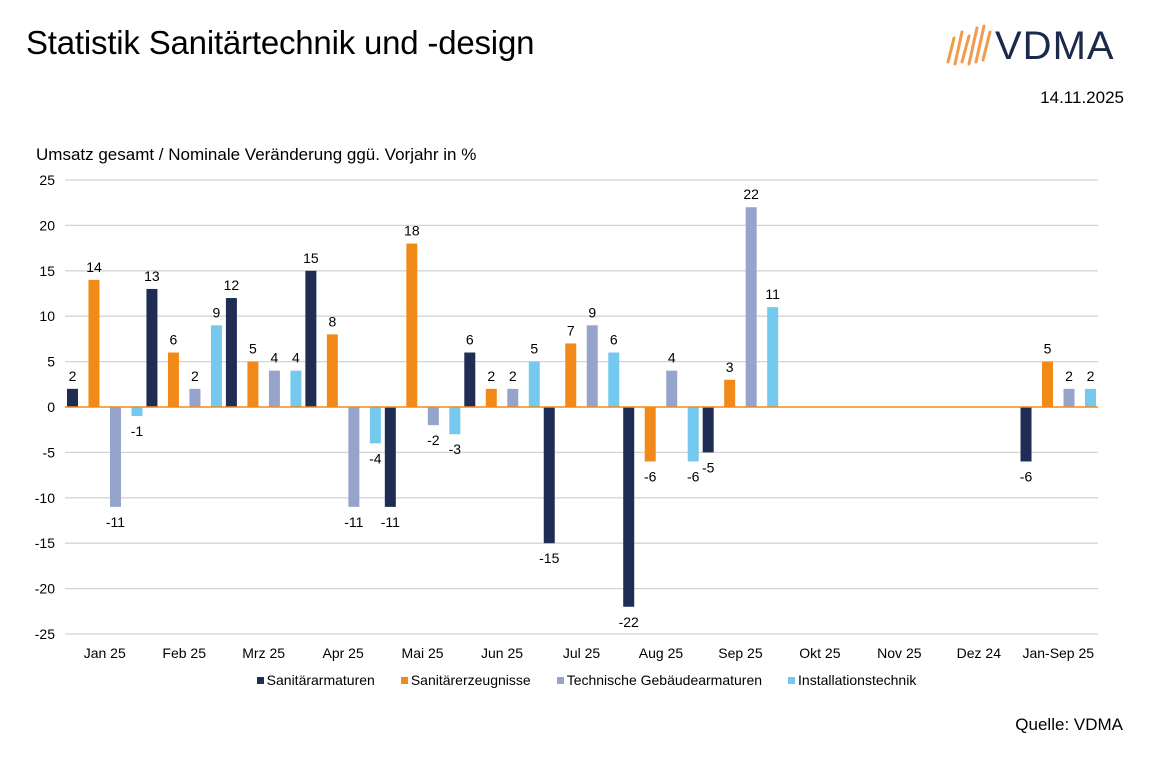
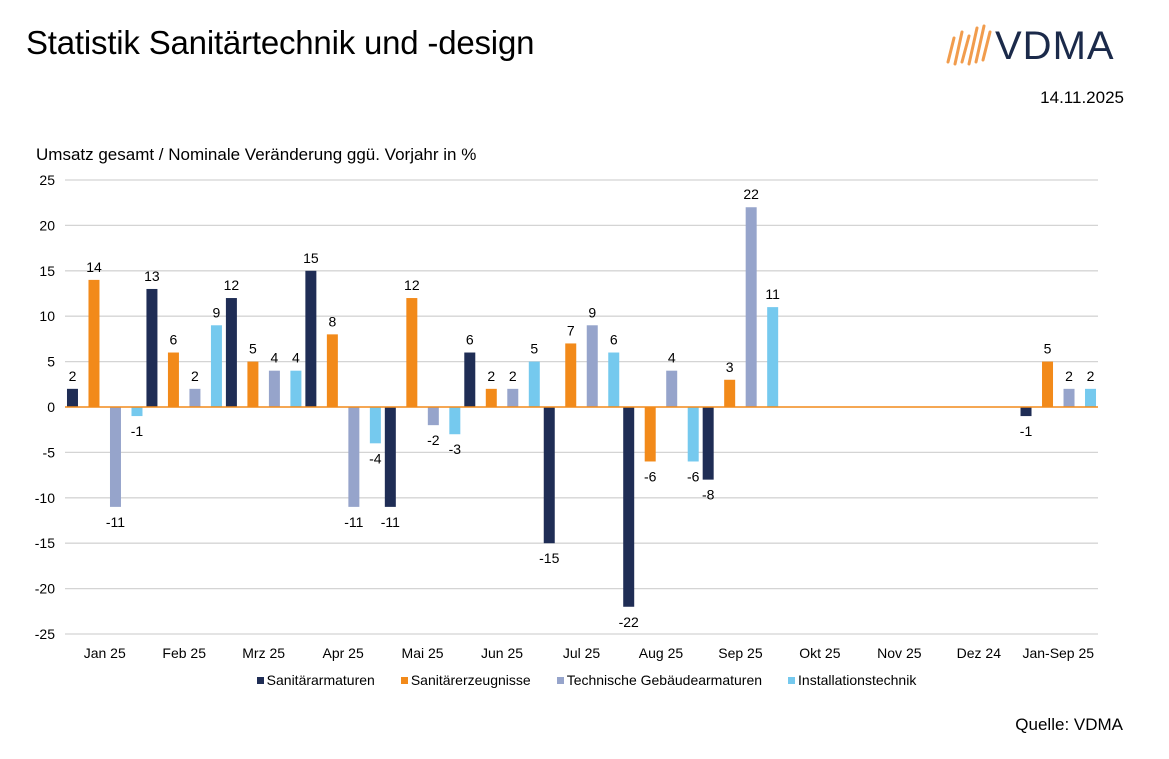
Sanitärerzeugnisse/Mai 25: 18 -> 12
Sanitärarmaturen/Sep 25: -5 -> -8
Sanitärarmaturen/Jan-Sep 25: -6 -> -1
